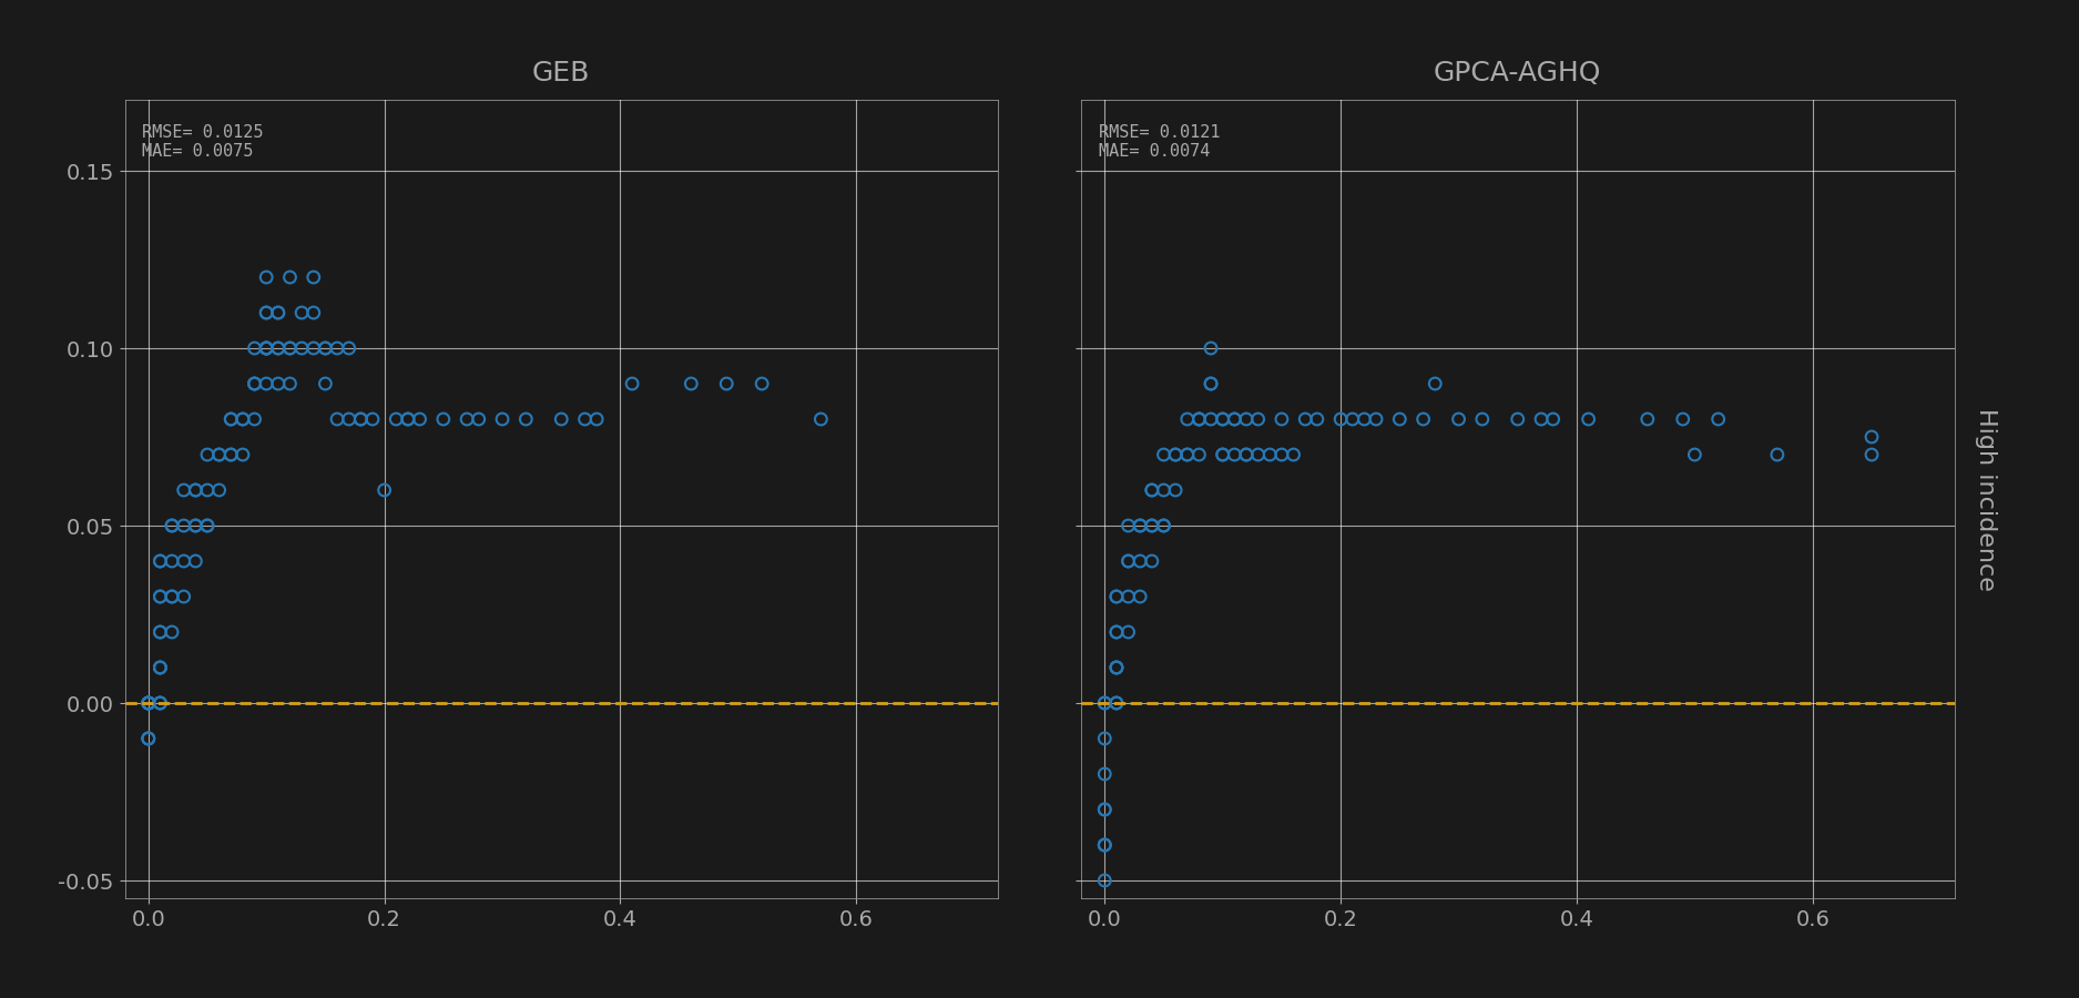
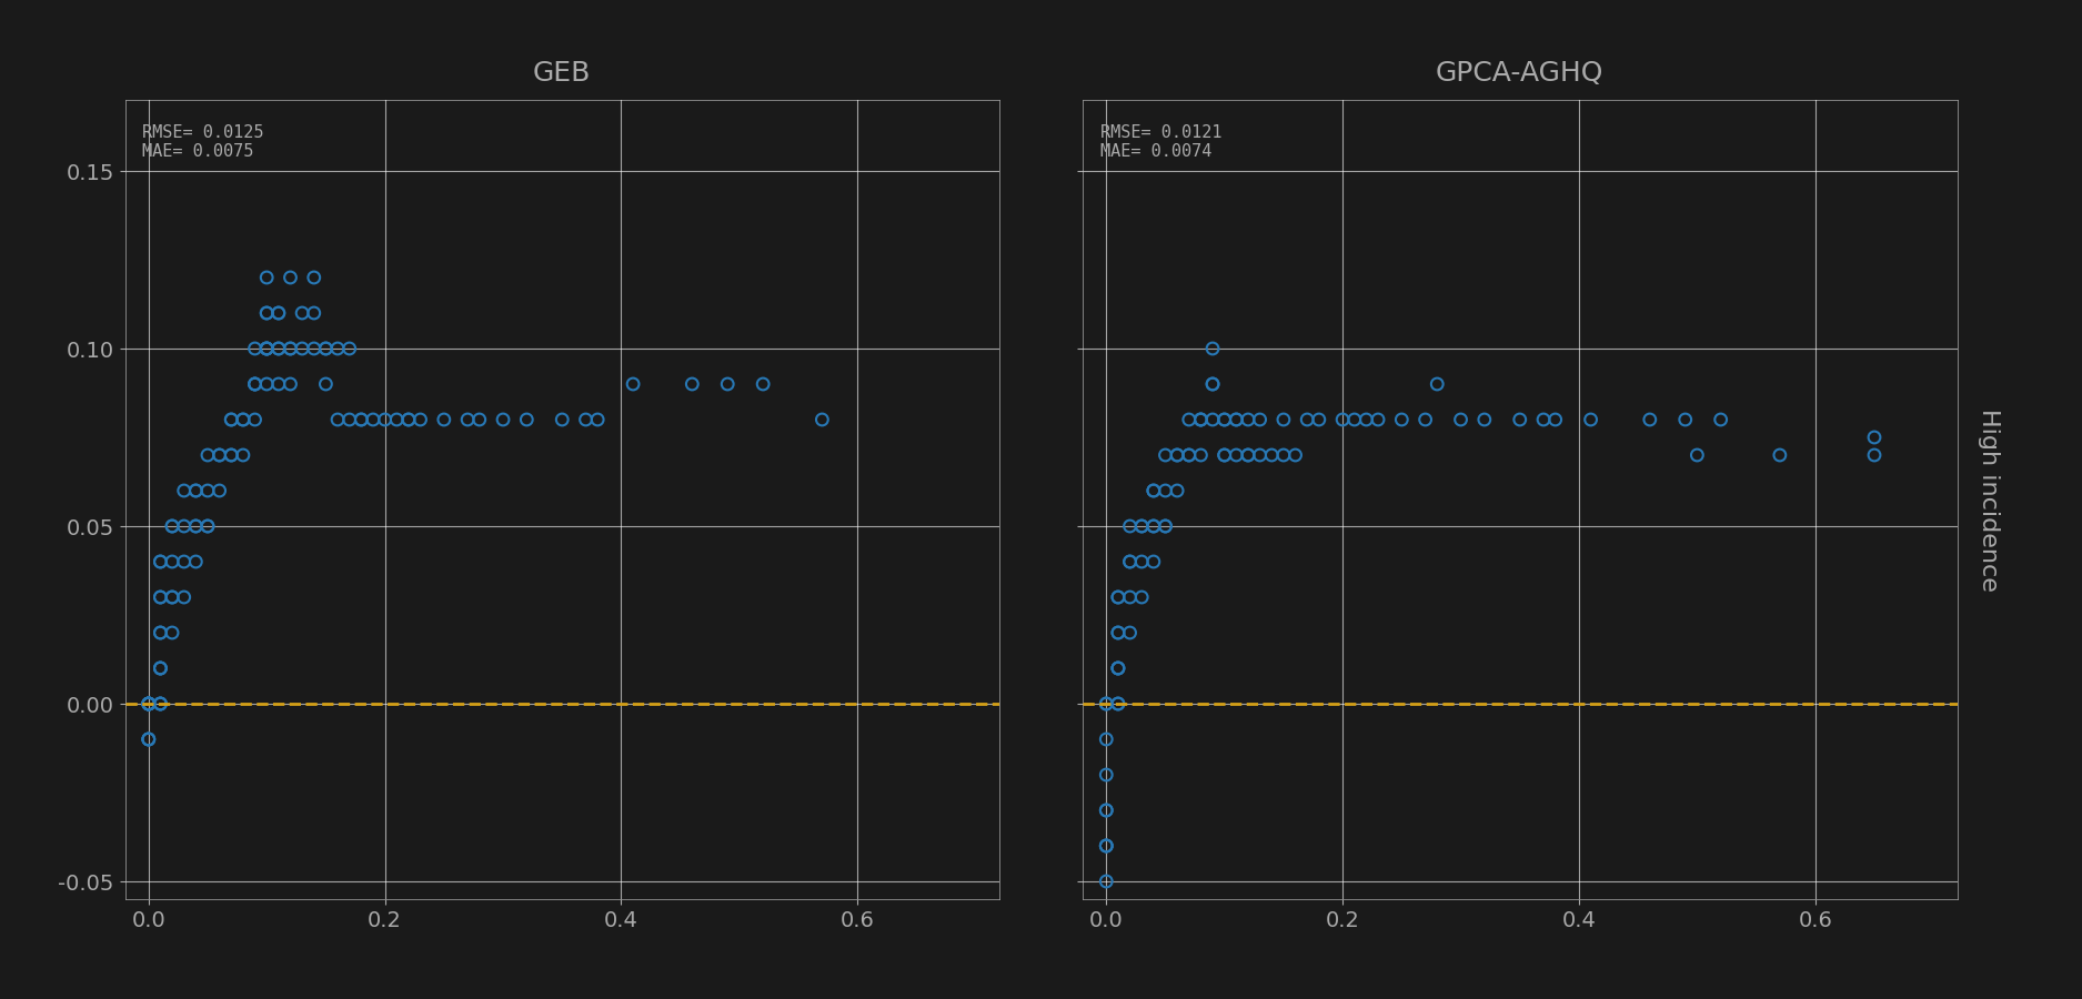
GEB/0.2: 0.06 -> 0.08
